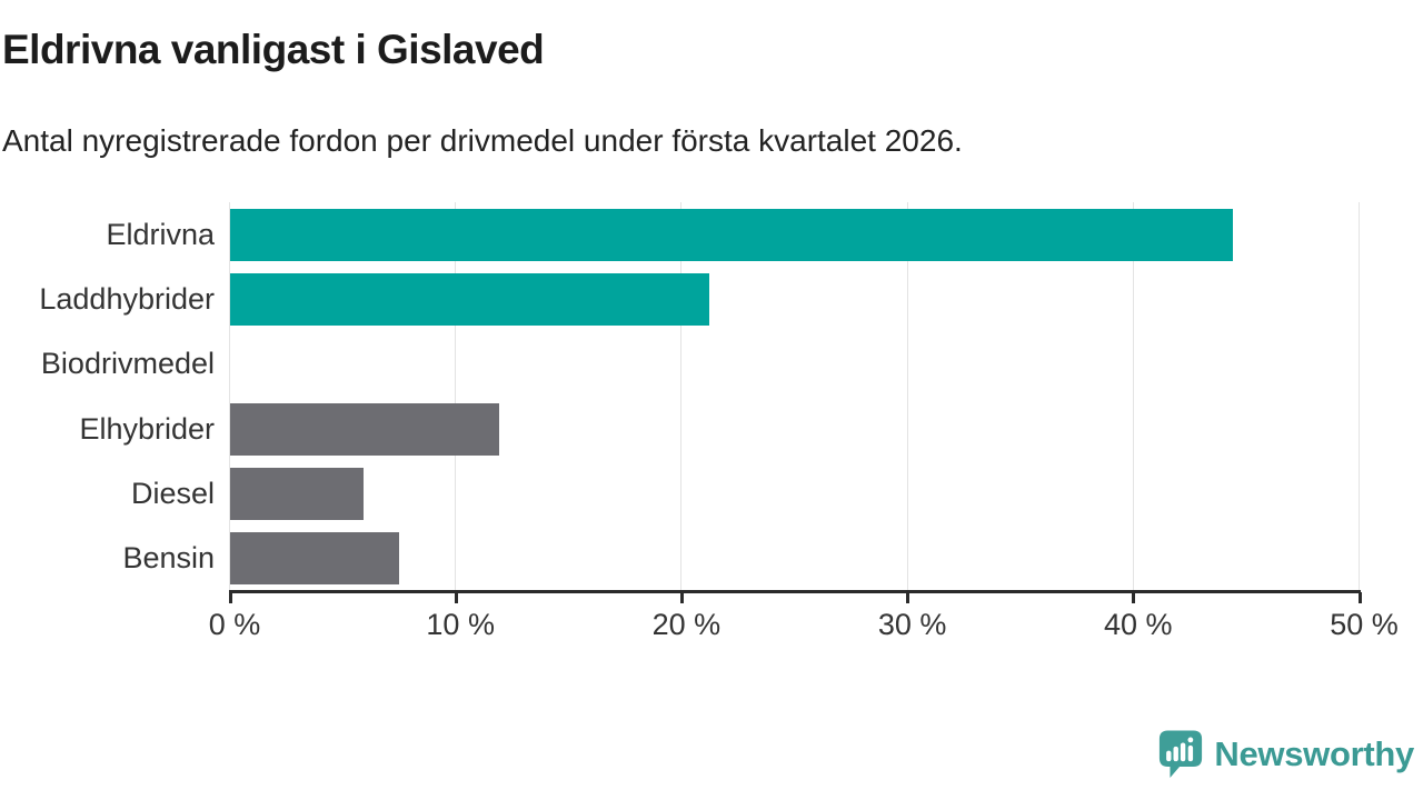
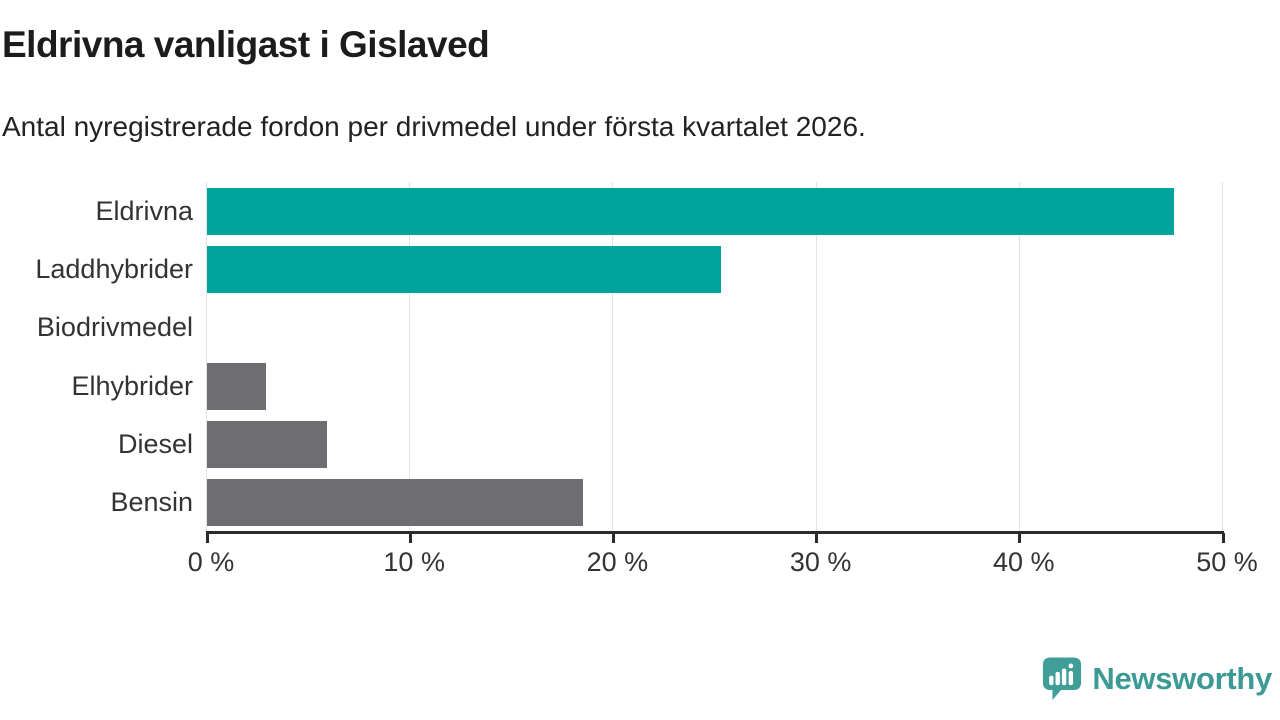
Eldrivna: 44.4% -> 47.6%
Laddhybrider: 21.2% -> 25.3%
Elhybrider: 11.9% -> 2.9%
Bensin: 7.5% -> 18.5%
